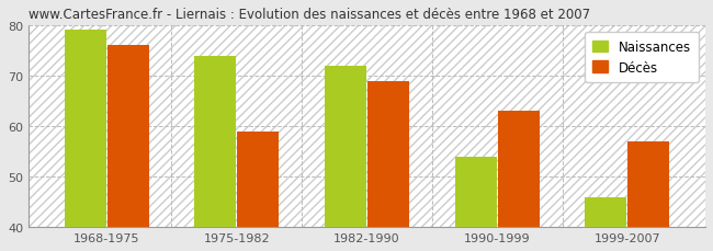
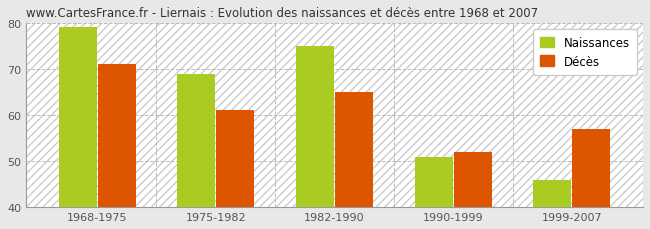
Décès/1968-1975: 76 -> 71
Naissances/1975-1982: 74 -> 69
Décès/1975-1982: 59 -> 61
Naissances/1982-1990: 72 -> 75
Décès/1982-1990: 69 -> 65
Naissances/1990-1999: 54 -> 51
Décès/1990-1999: 63 -> 52
